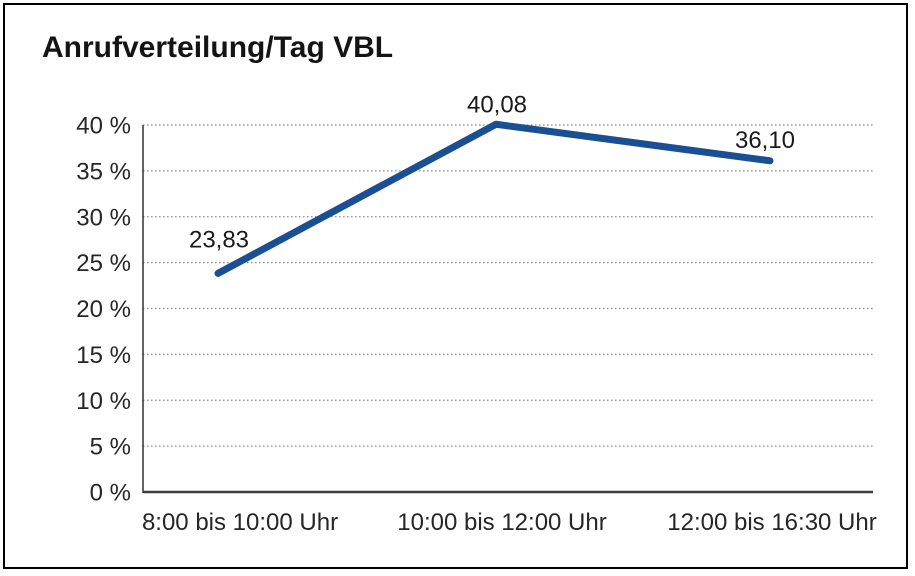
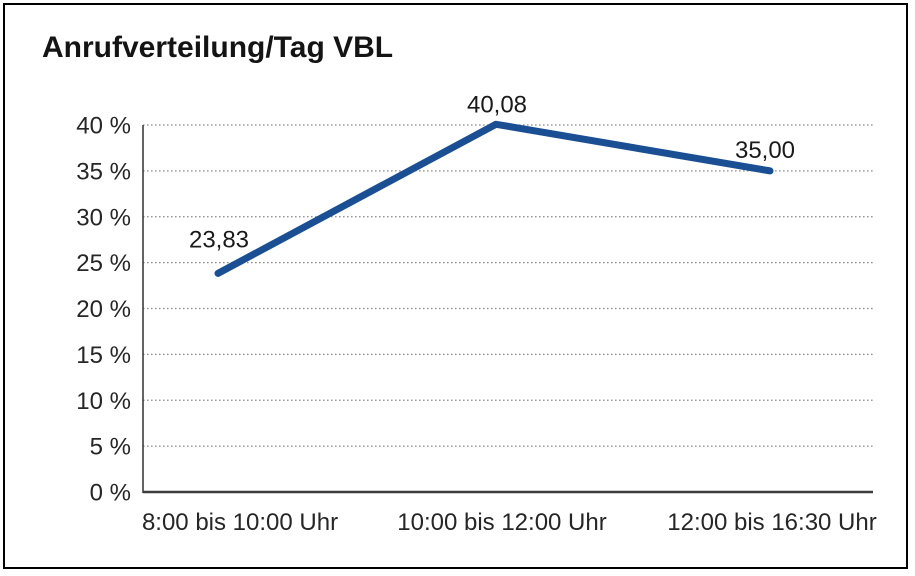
12:00 bis 16:30 Uhr: 36,10 -> 35,00
